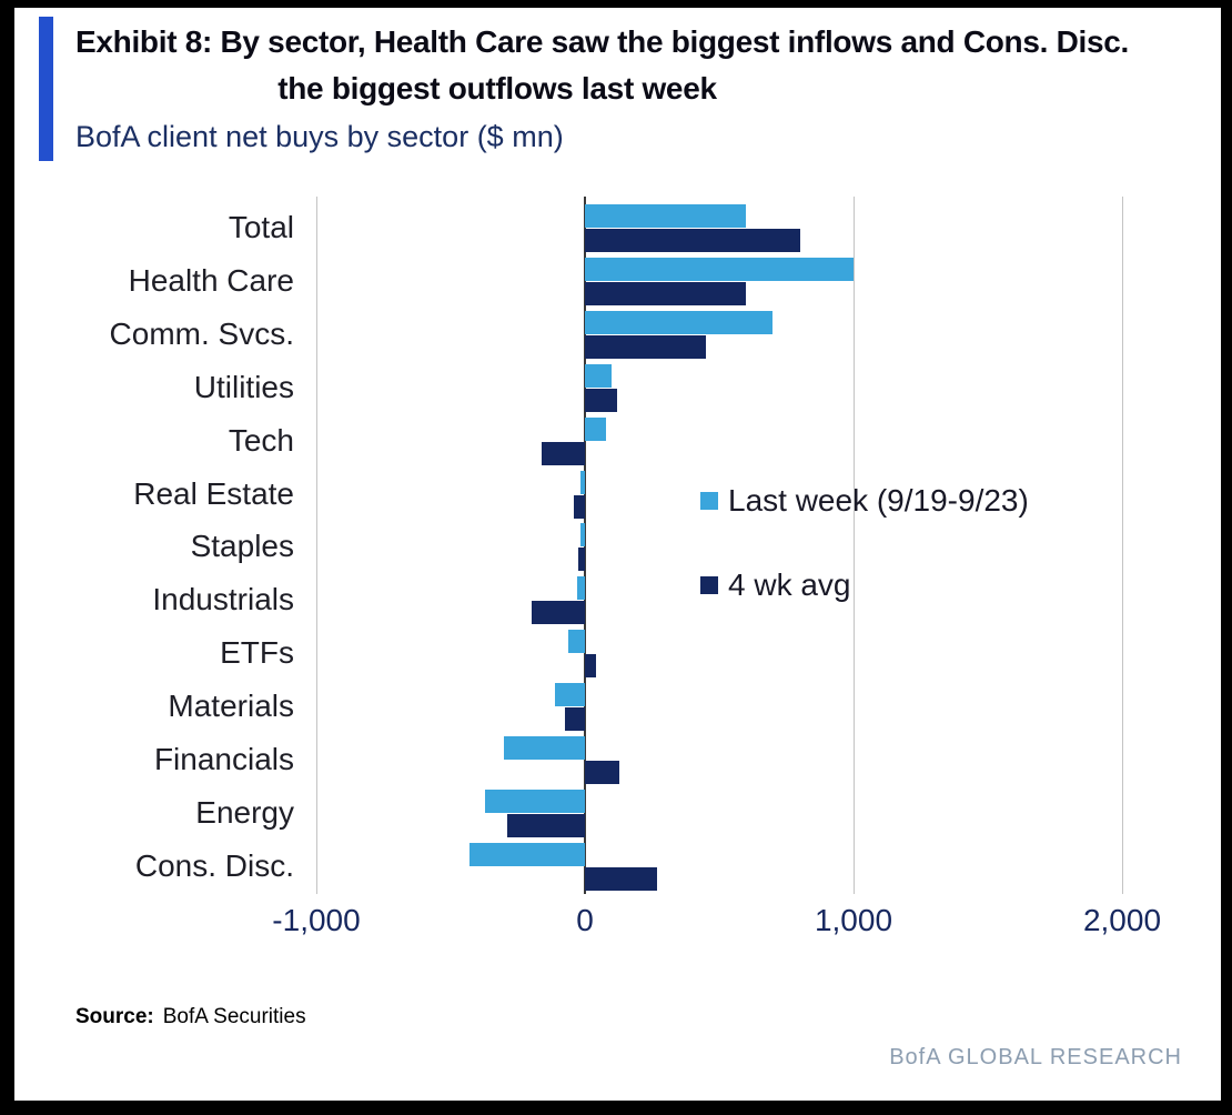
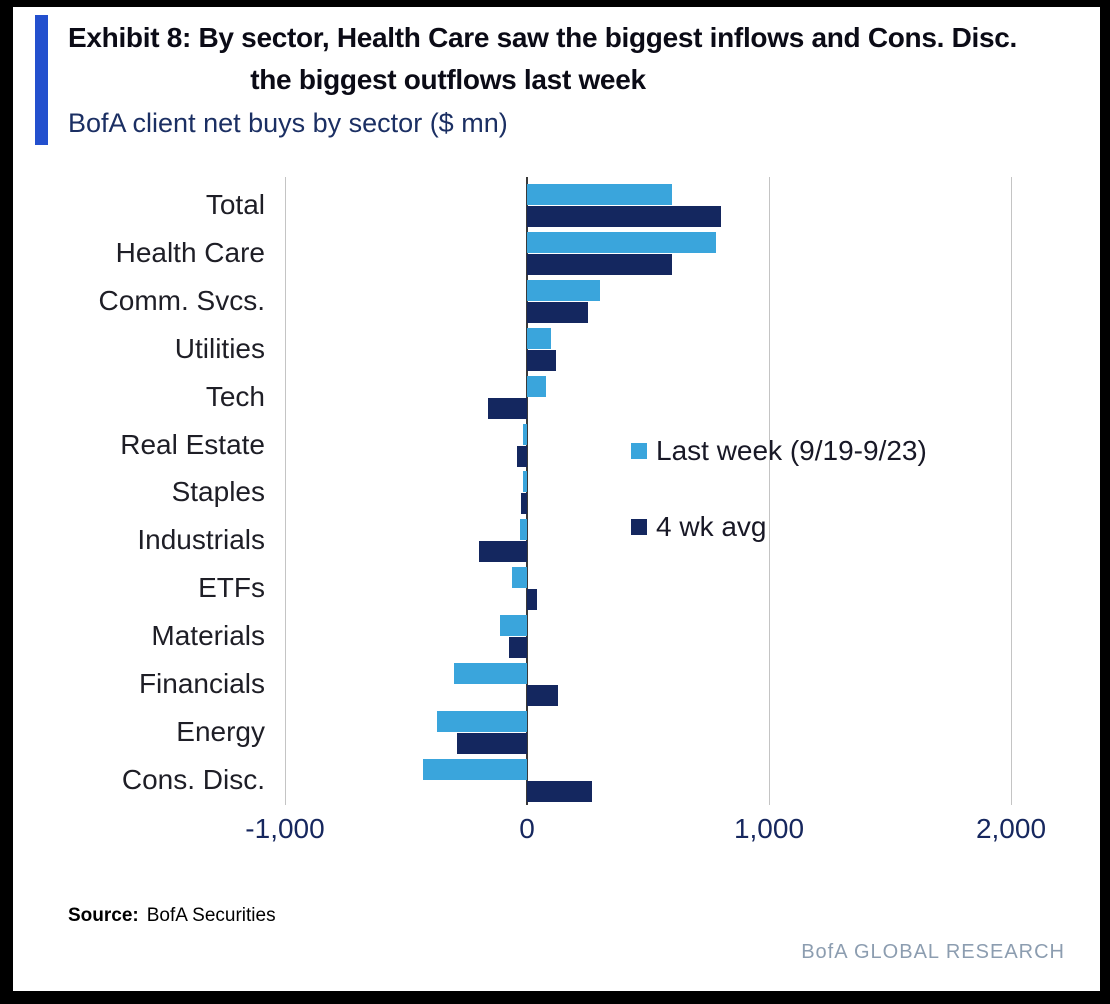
Last week (9/19-9/23)/Health Care: 1000 -> 780
Last week (9/19-9/23)/Comm. Svcs.: 700 -> 300
4 wk avg/Comm. Svcs.: 450 -> 250
